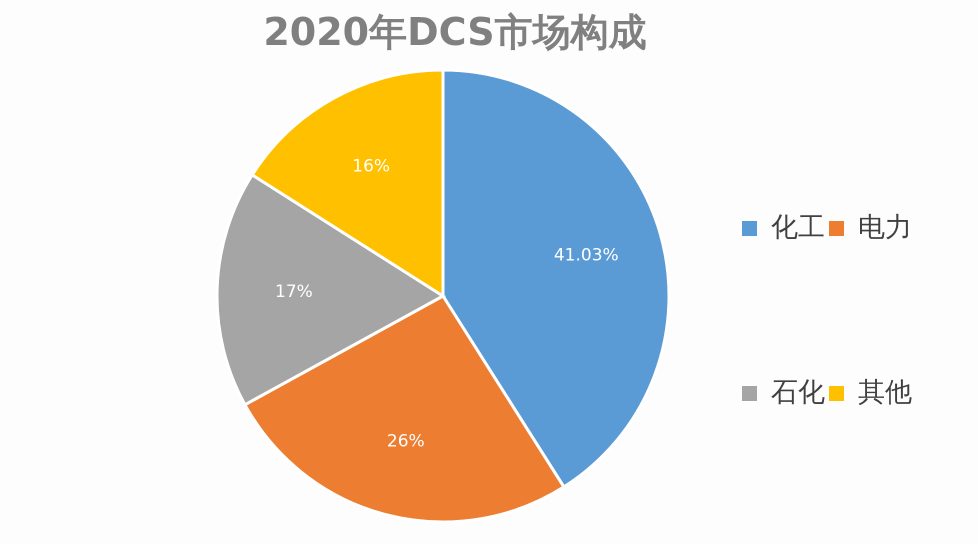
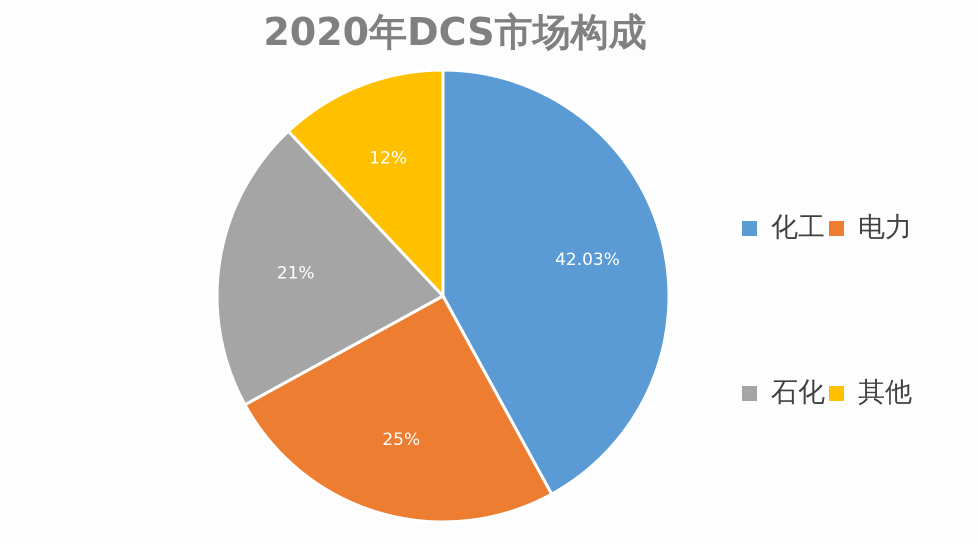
化工: 41.03% -> 42.03%
电力: 26% -> 25%
石化: 17% -> 21%
其他: 16% -> 12%
